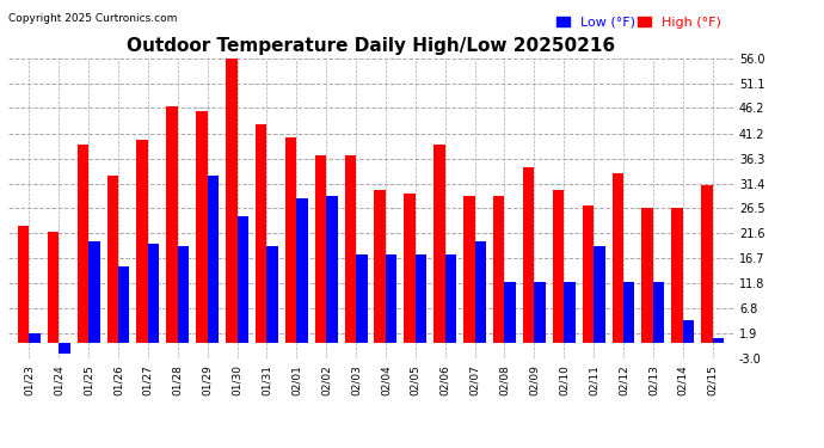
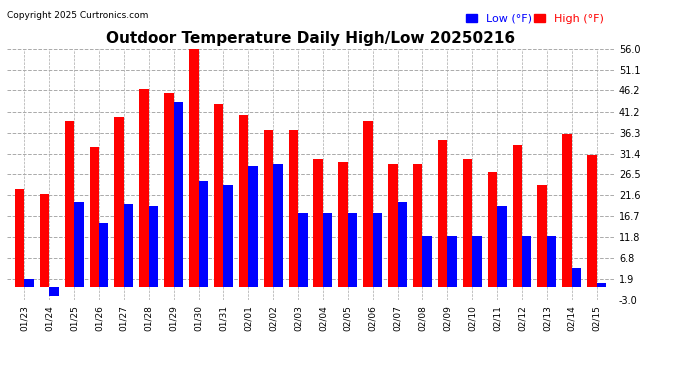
Low (°F)/01/29: 33.0 -> 43.5
Low (°F)/01/31: 19.0 -> 24.0
High (°F)/02/13: 26.5 -> 24.0
High (°F)/02/14: 26.5 -> 36.0
